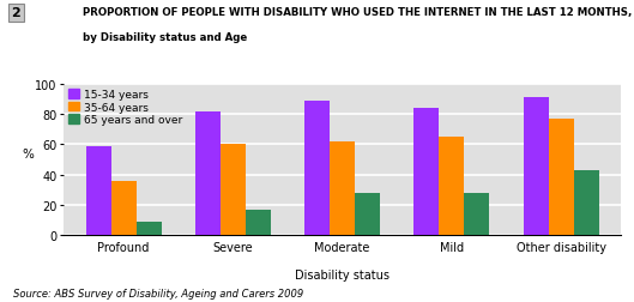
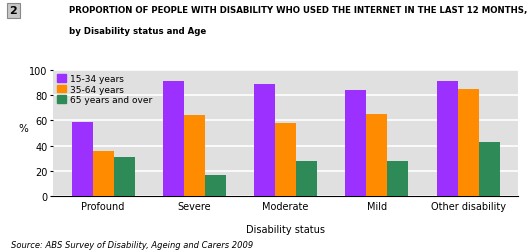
65 years and over/Profound: 9 -> 31
15-34 years/Severe: 82 -> 91
35-64 years/Severe: 60 -> 64
35-64 years/Moderate: 62 -> 58
35-64 years/Other disability: 77 -> 85
